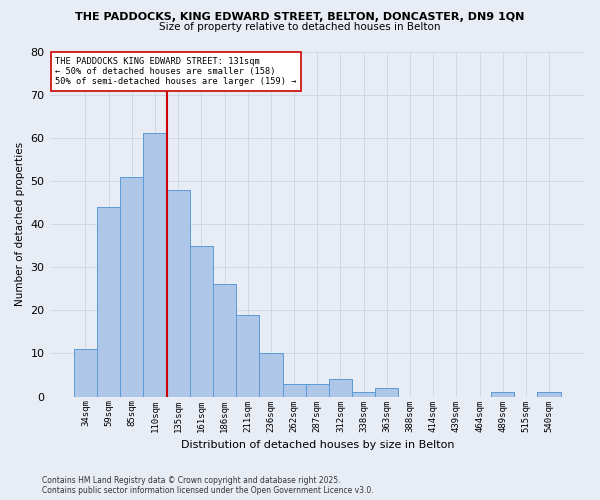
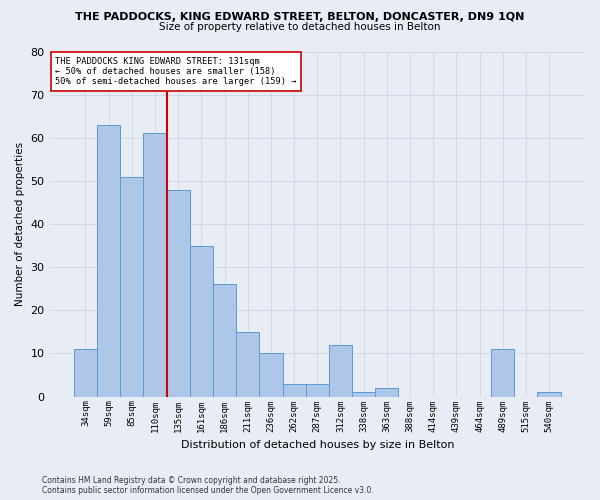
59sqm: 44 -> 63
211sqm: 19 -> 15
312sqm: 4 -> 12
489sqm: 1 -> 11
